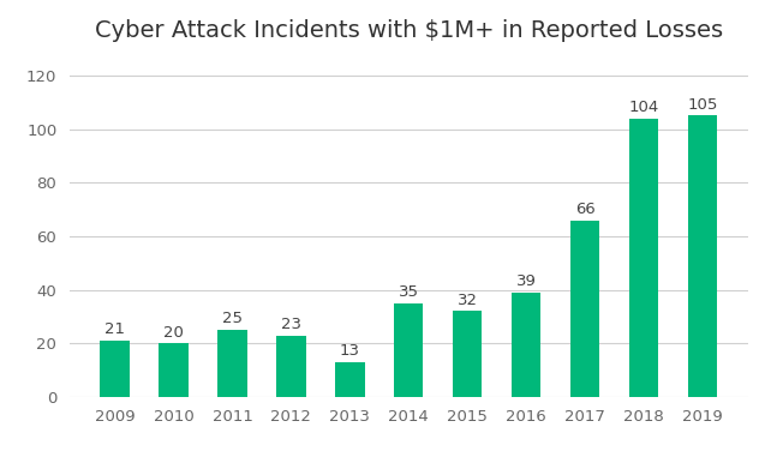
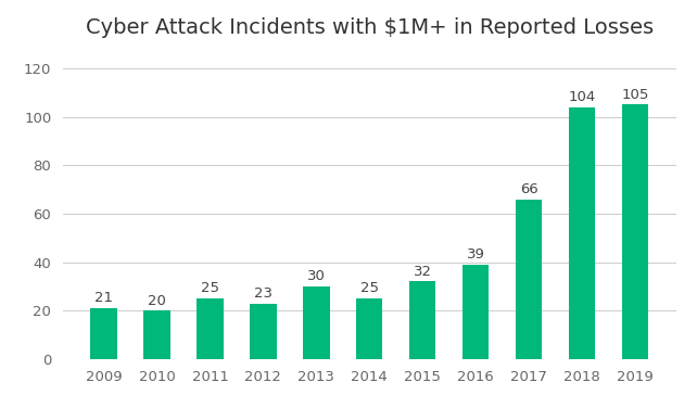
2013: 13 -> 30
2014: 35 -> 25
